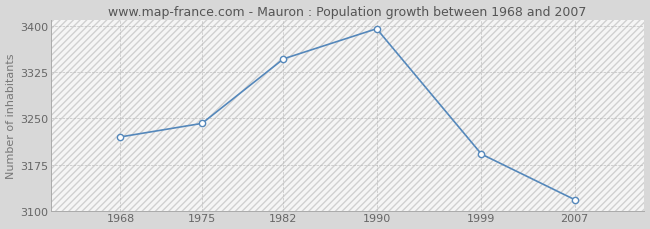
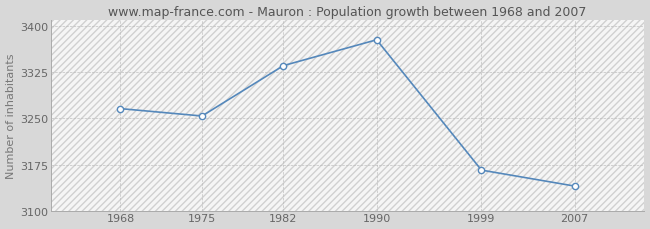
1968: 3220 -> 3266
1975: 3242 -> 3254
1982: 3347 -> 3336
1990: 3396 -> 3378
1999: 3192 -> 3166
2007: 3118 -> 3140
